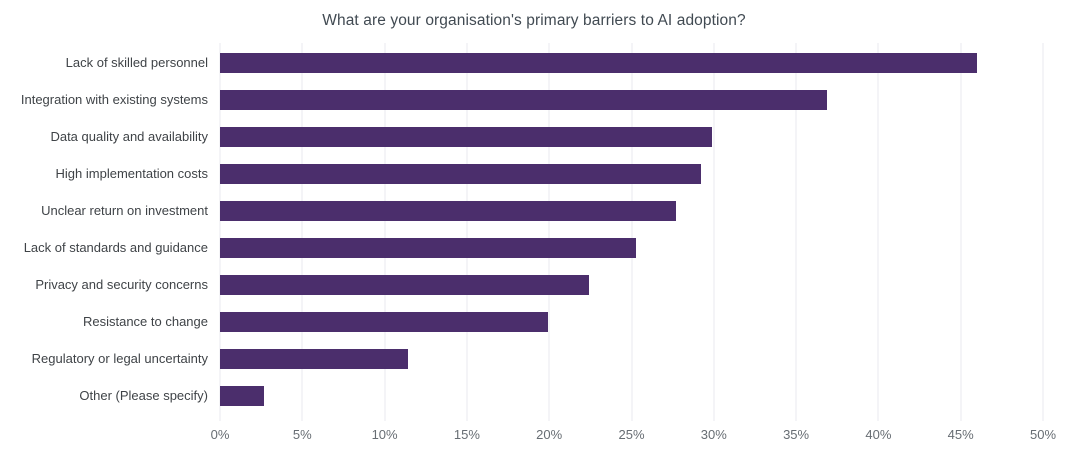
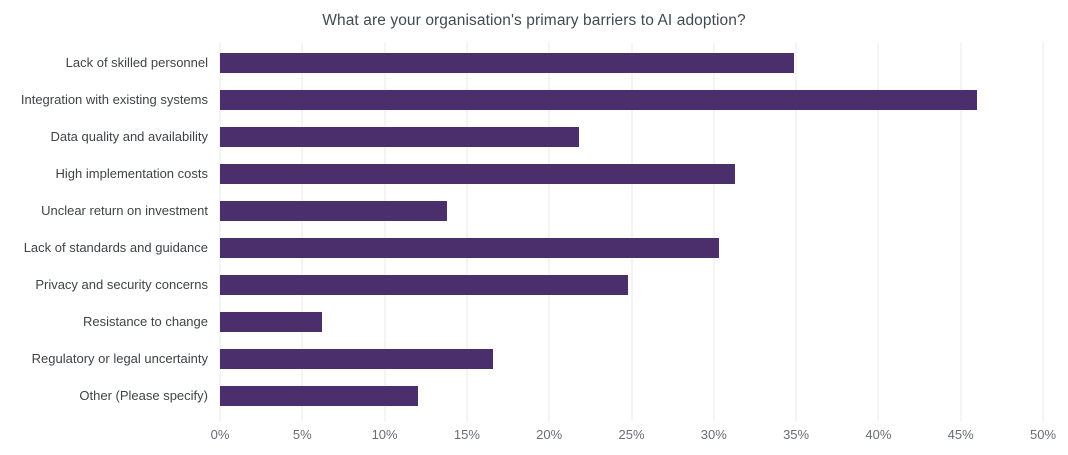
Lack of skilled personnel: 46.0% -> 34.9%
Integration with existing systems: 36.9% -> 46.0%
Data quality and availability: 29.9% -> 21.8%
High implementation costs: 29.2% -> 31.3%
Unclear return on investment: 27.7% -> 13.8%
Lack of standards and guidance: 25.3% -> 30.3%
Privacy and security concerns: 22.4% -> 24.8%
Resistance to change: 19.9% -> 6.2%
Regulatory or legal uncertainty: 11.4% -> 16.6%
Other (Please specify): 2.7% -> 12.0%
